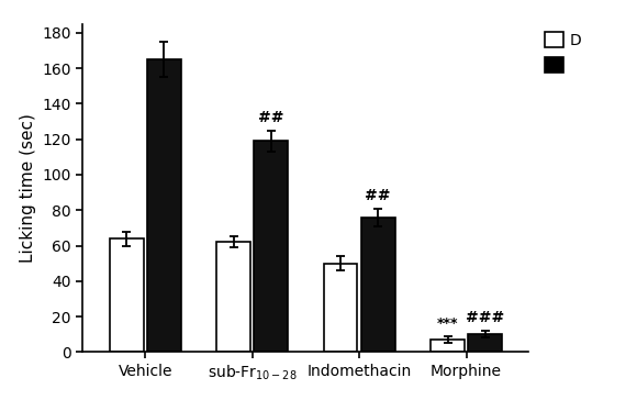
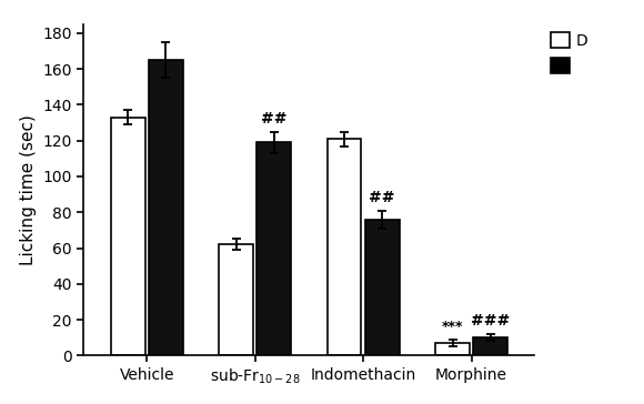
D/Vehicle: 64 -> 133
D/Indomethacin: 50 -> 121
